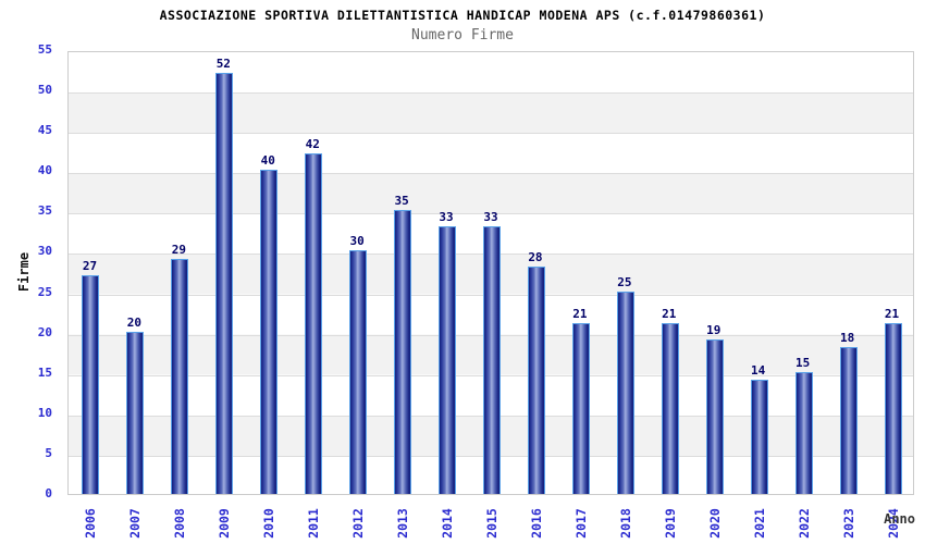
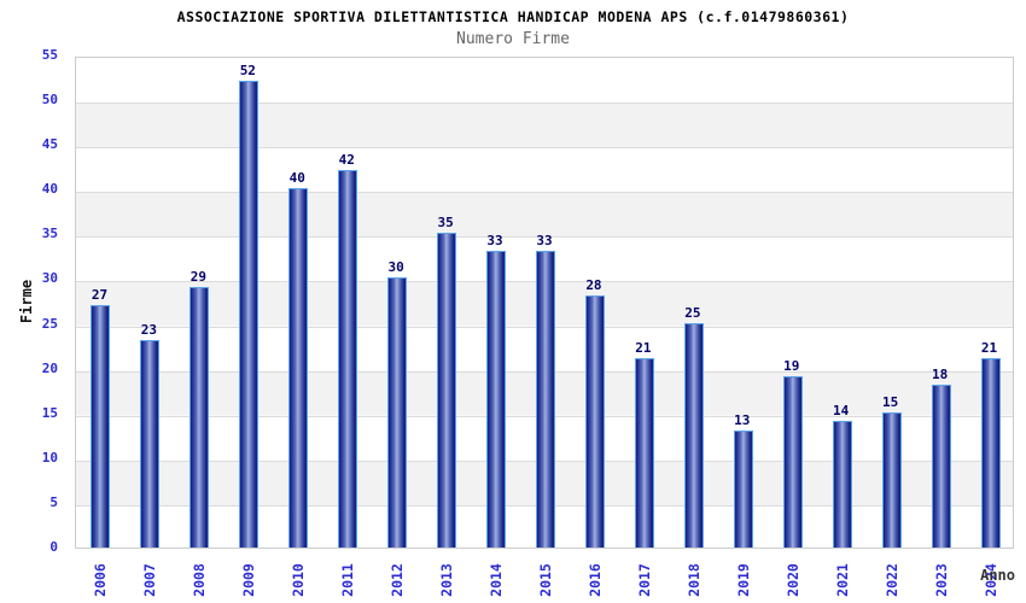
2007: 20 -> 23
2019: 21 -> 13
